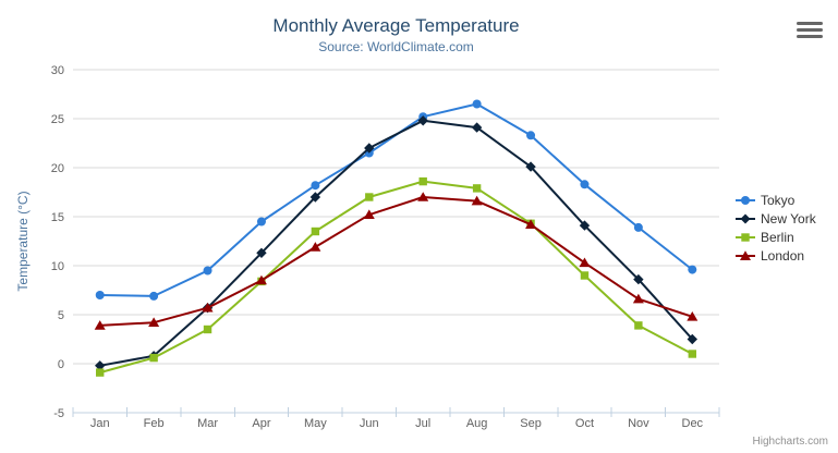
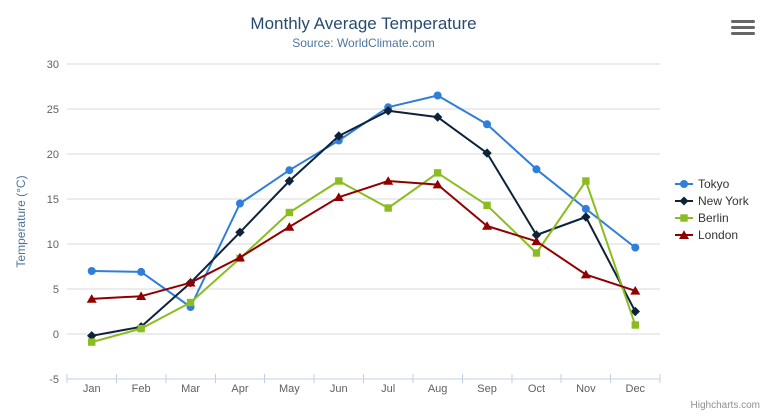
Tokyo/Mar: 10 -> 3
Berlin/Jul: 19 -> 14
London/Sep: 14 -> 12
New York/Oct: 14 -> 11
New York/Nov: 9 -> 13
Berlin/Nov: 4 -> 17
